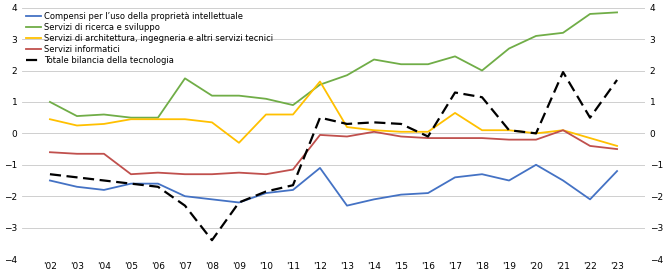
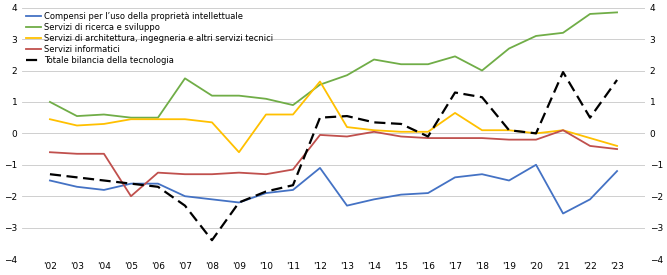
Servizi informatici/'05: -1.30 -> -2.00
Servizi di architettura, ingegneria e altri servizi tecnici/'09: -0.30 -> -0.60
Totale bilancia della tecnologia/'13: 0.30 -> 0.55
Compensi per l’uso della proprietà intellettuale/'21: -1.50 -> -2.55
